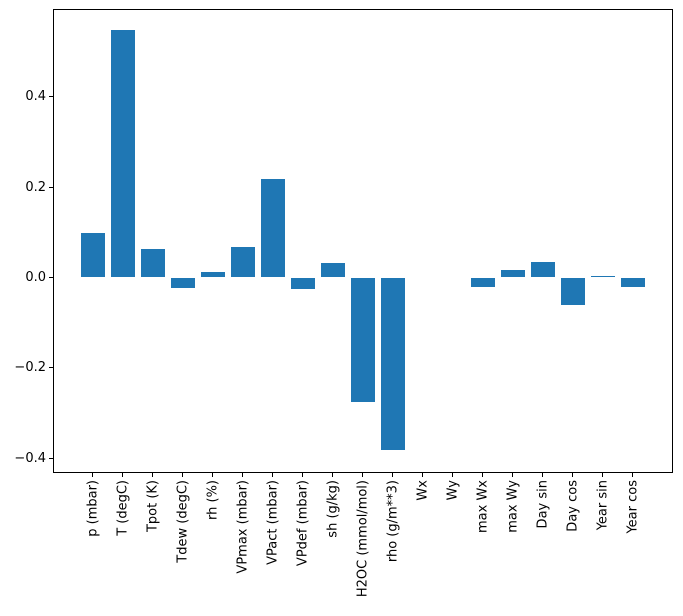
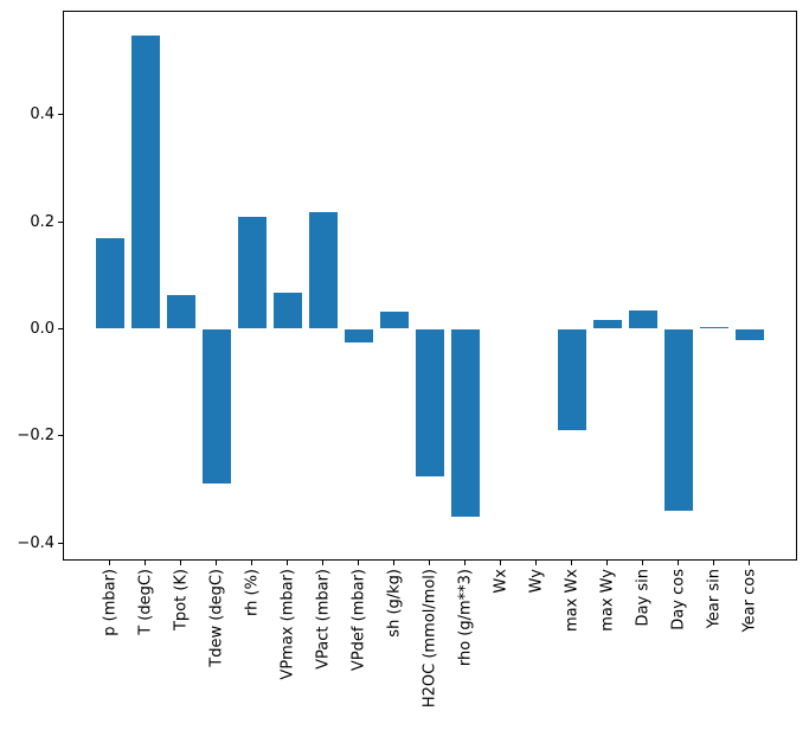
p (mbar): 0.10 -> 0.17
Tdew (degC): -0.02 -> -0.29
rh (%): 0.01 -> 0.21
rho (g/m**3): -0.38 -> -0.35
max Wx: -0.02 -> -0.19
Day cos: -0.06 -> -0.34
